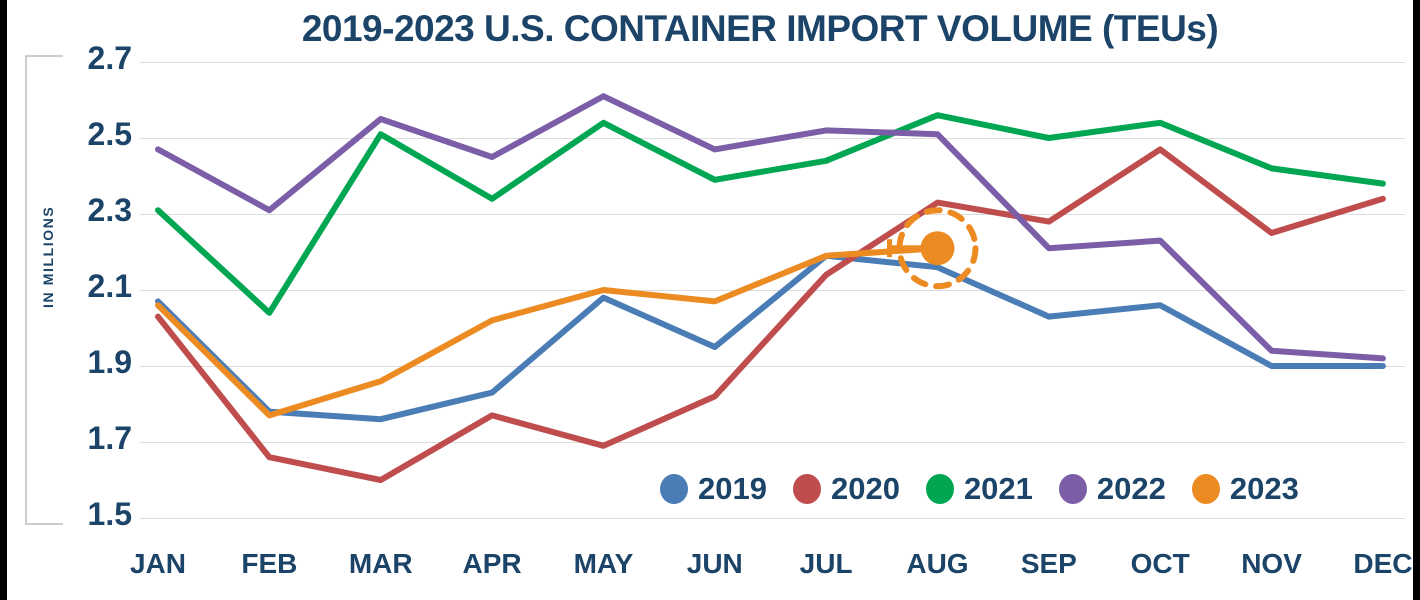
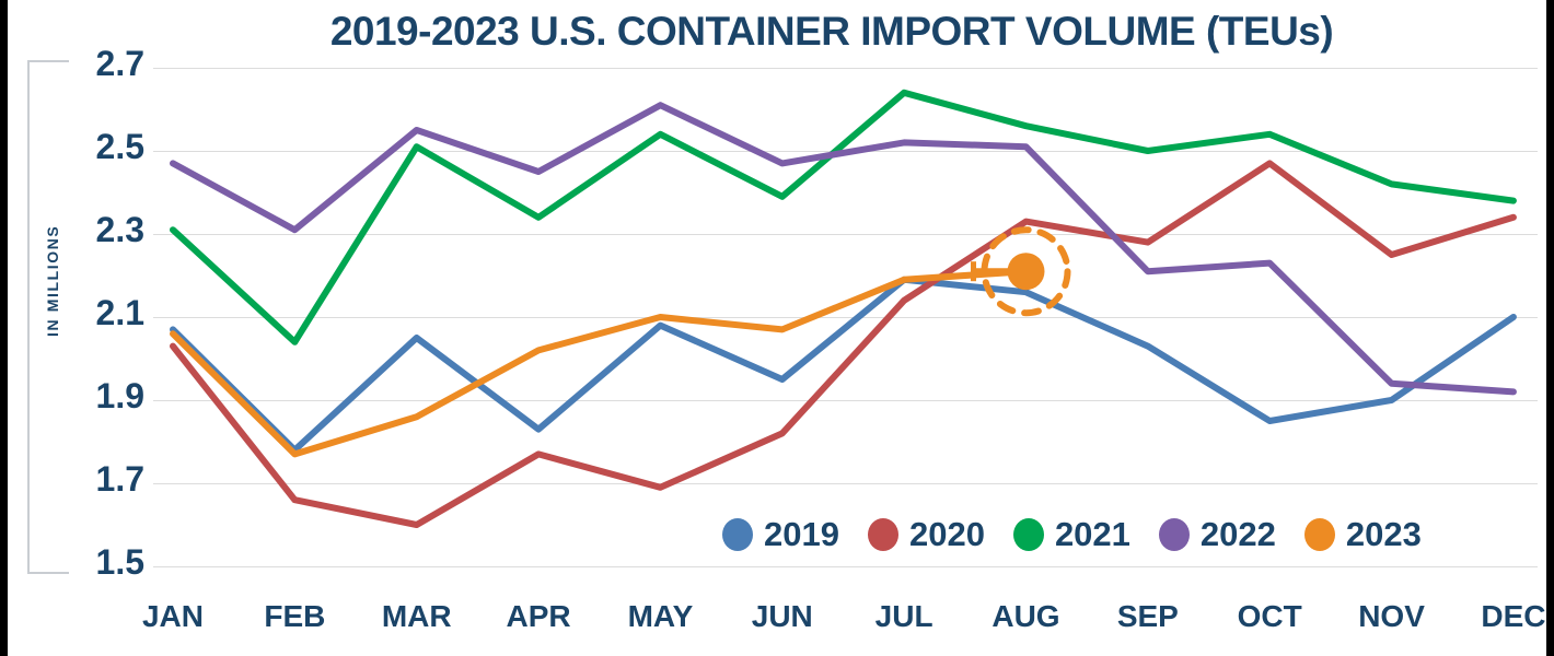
2019/MAR: 1.76 -> 2.05
2021/JUL: 2.44 -> 2.64
2019/OCT: 2.06 -> 1.85
2019/DEC: 1.90 -> 2.10
